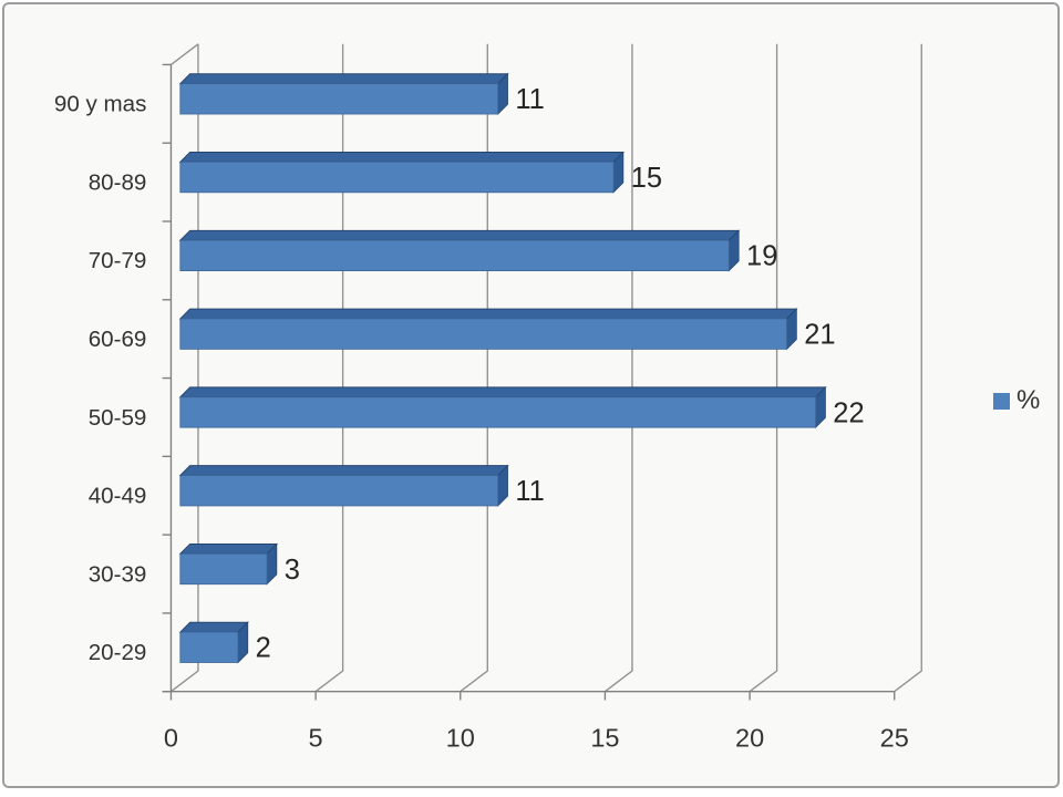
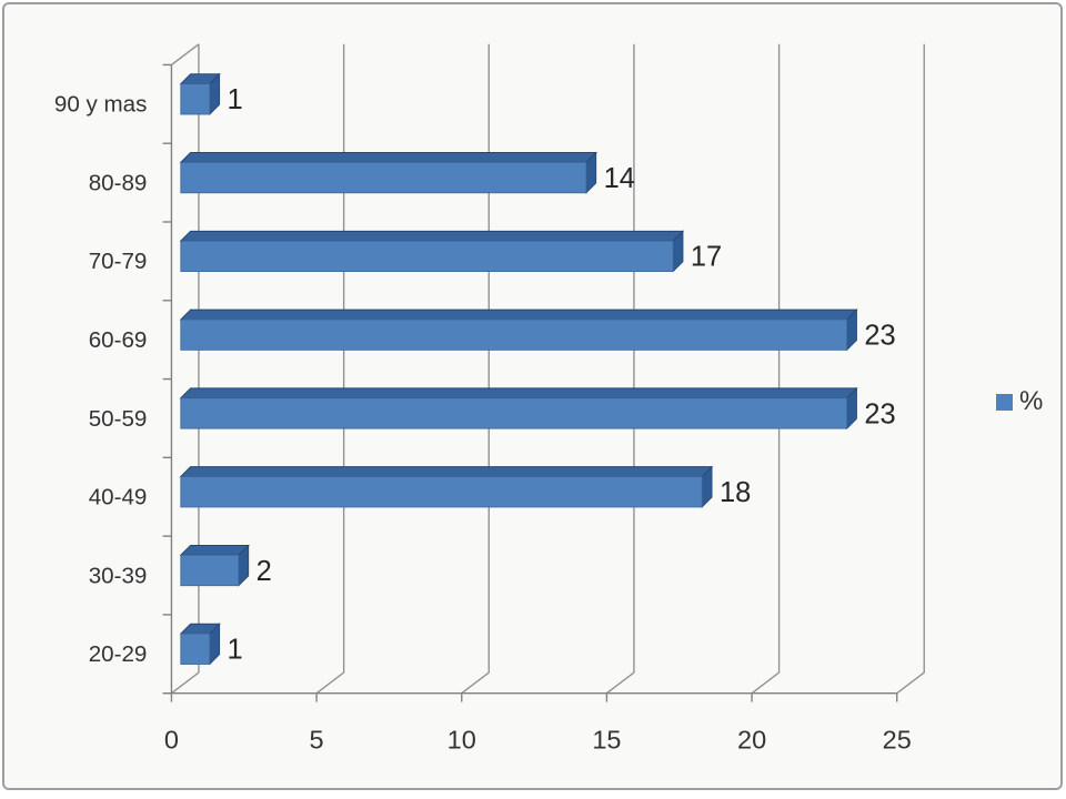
90 y mas: 11 -> 1
80-89: 15 -> 14
70-79: 19 -> 17
60-69: 21 -> 23
50-59: 22 -> 23
40-49: 11 -> 18
30-39: 3 -> 2
20-29: 2 -> 1
